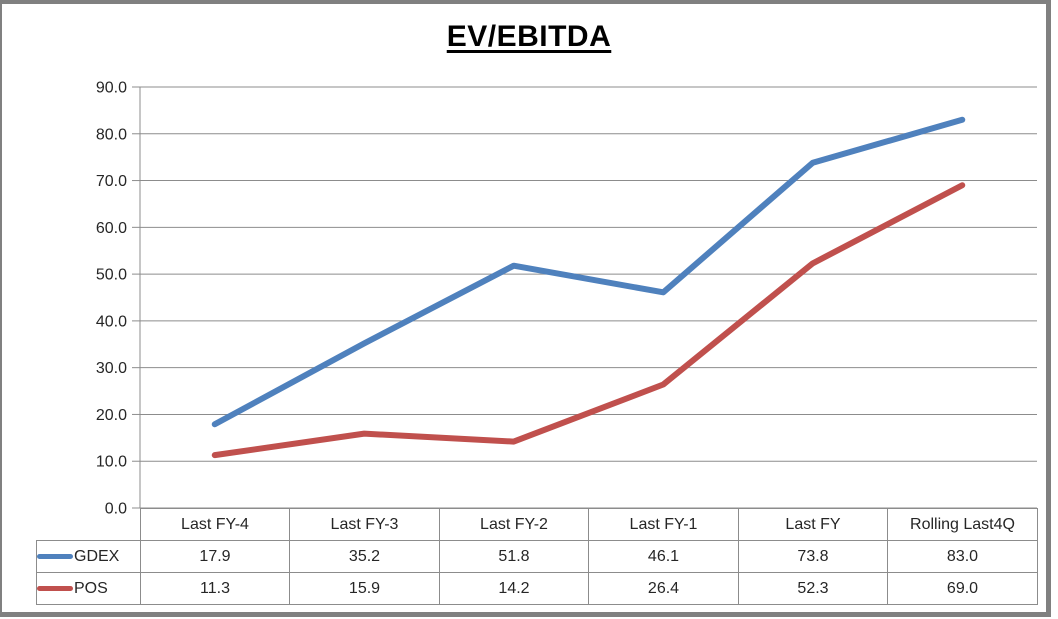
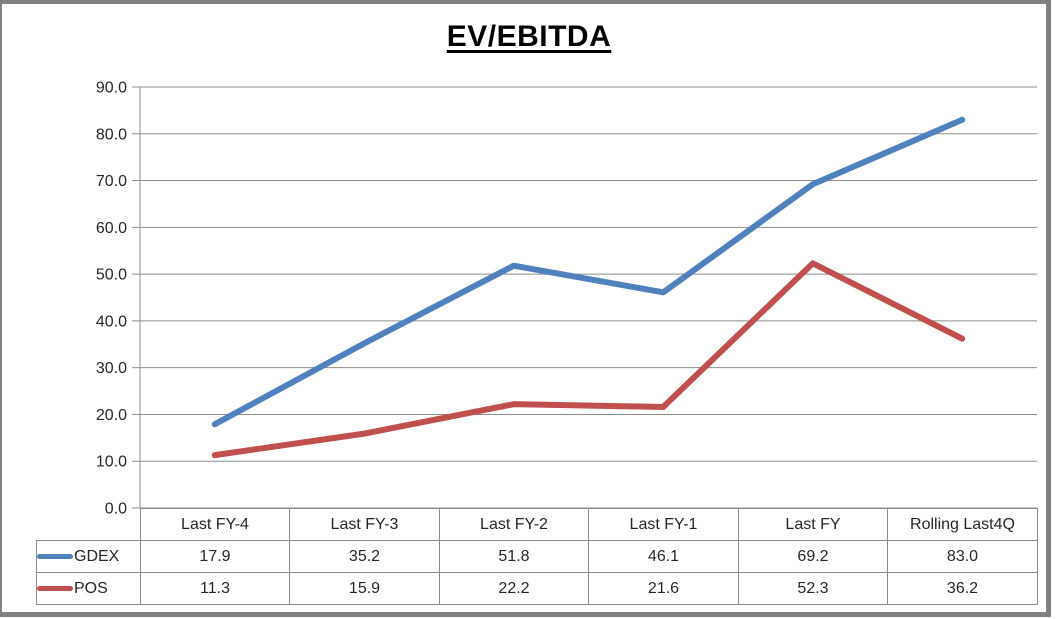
POS/Last FY-2: 14.2 -> 22.2
POS/Last FY-1: 26.4 -> 21.6
GDEX/Last FY: 73.8 -> 69.2
POS/Rolling Last4Q: 69.0 -> 36.2
